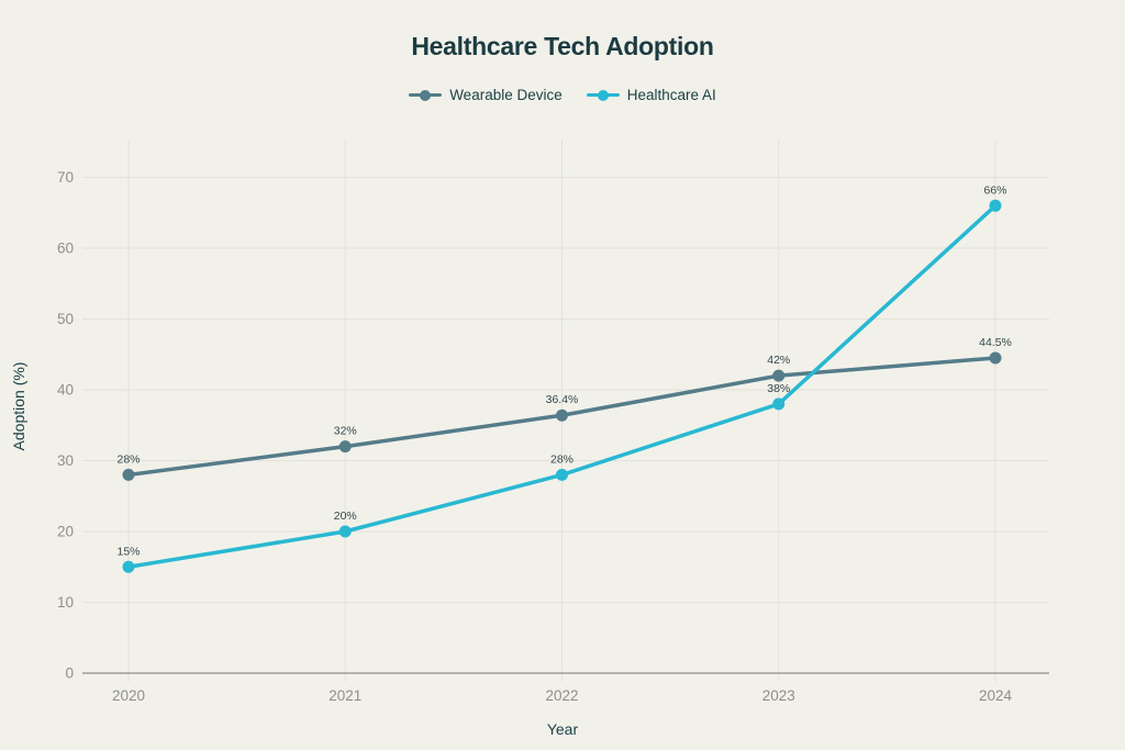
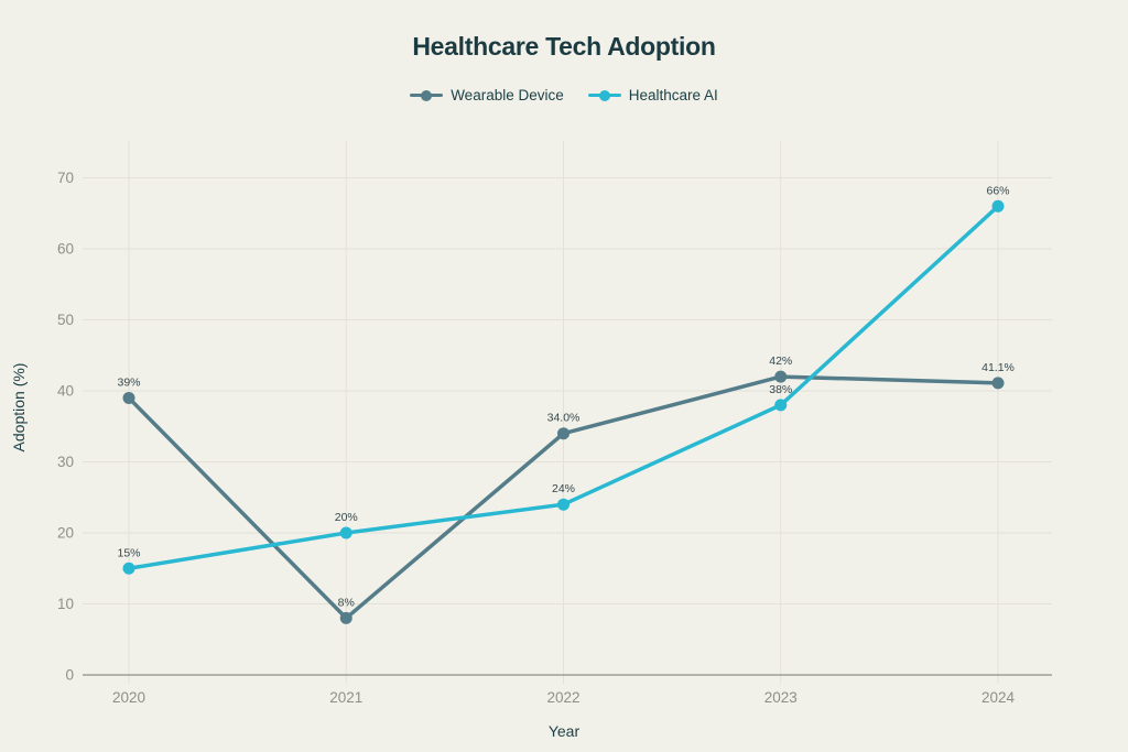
Wearable Device/2020: 28% -> 39%
Wearable Device/2021: 32% -> 8%
Wearable Device/2022: 36.4% -> 34.0%
Healthcare AI/2022: 28% -> 24%
Wearable Device/2024: 44.5% -> 41.1%
